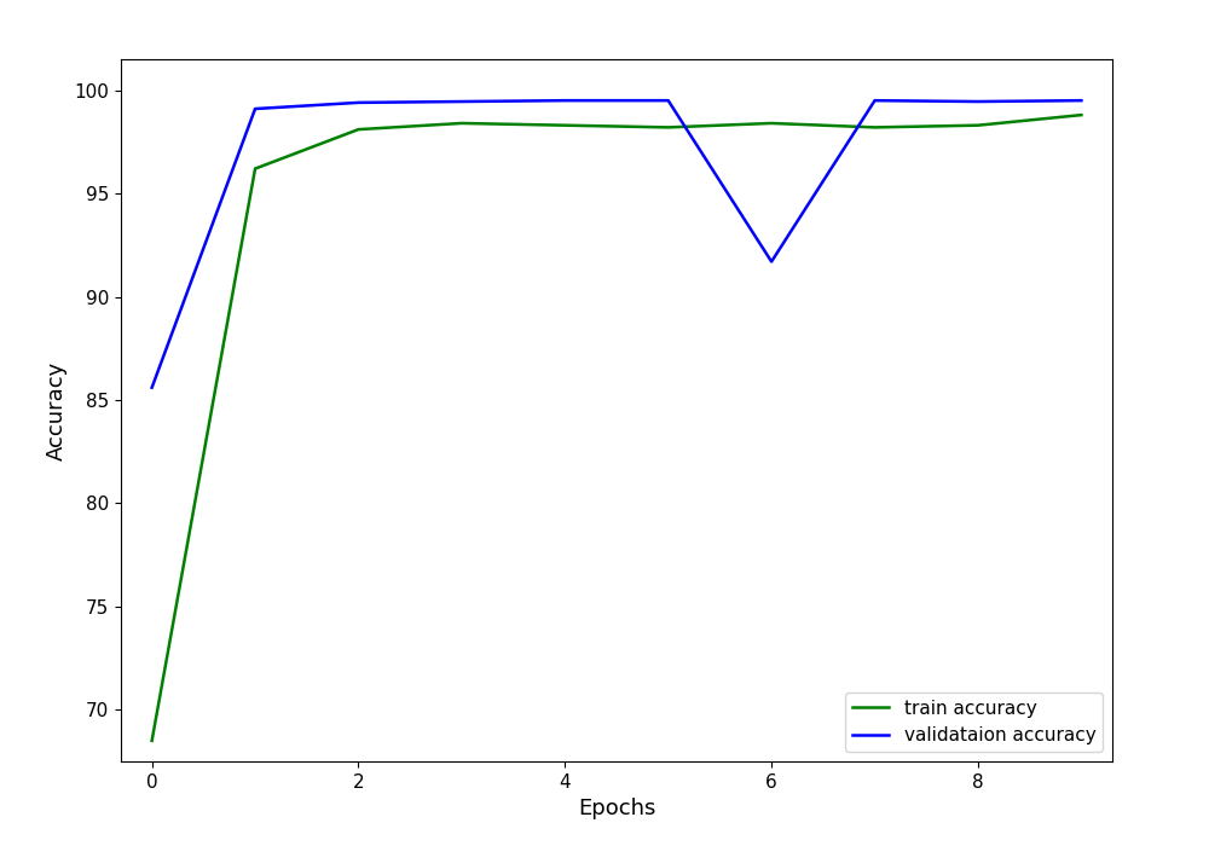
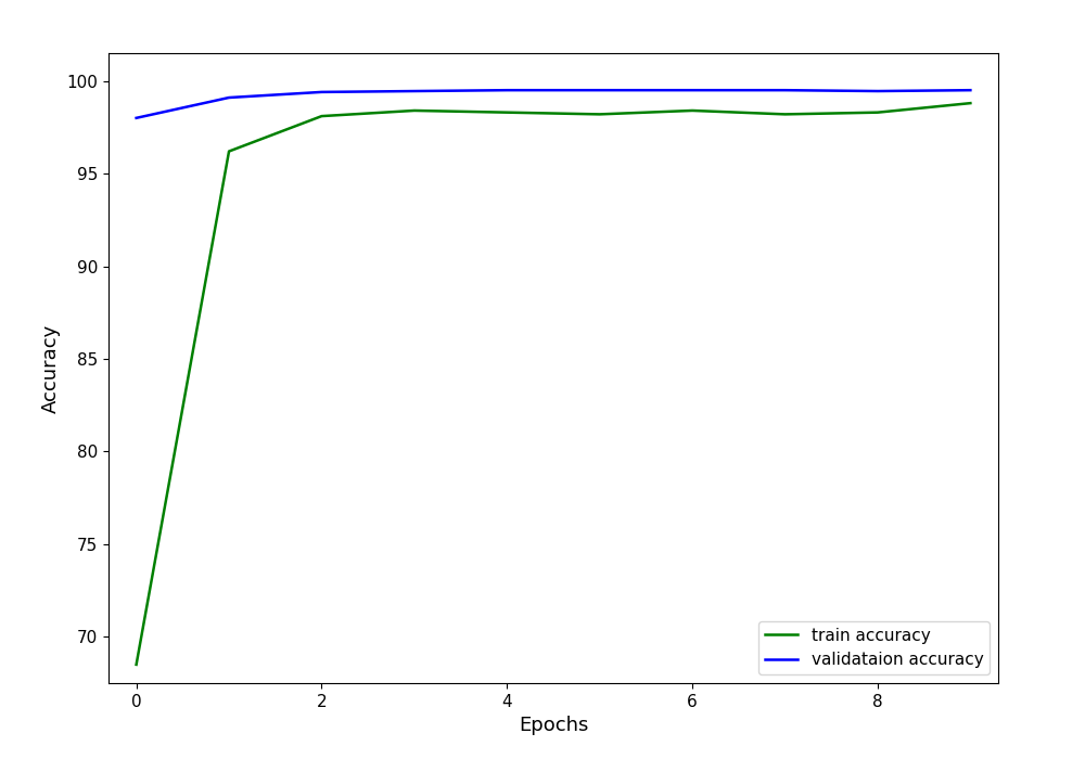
validataion accuracy/0: 85.6 -> 98.0
validataion accuracy/6: 91.7 -> 99.5
